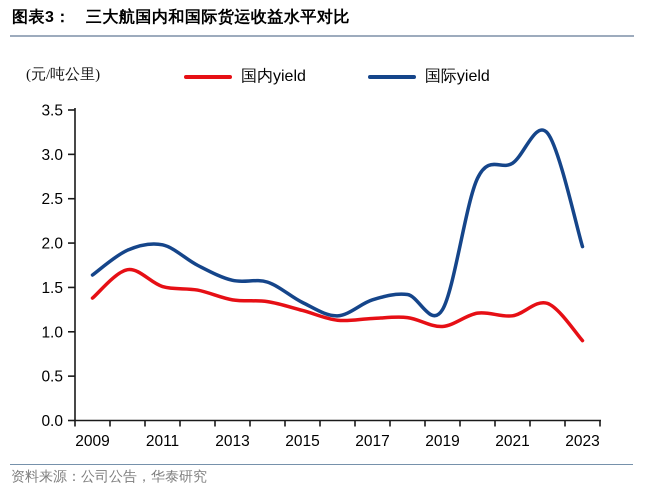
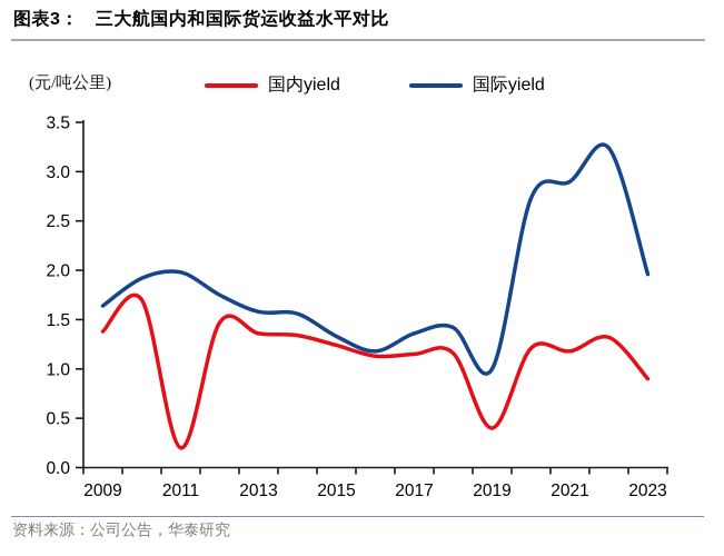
国内yield/2011: 1.5 -> 0.2
国内yield/2019: 1.1 -> 0.4
国际yield/2019: 1.2 -> 1.0
